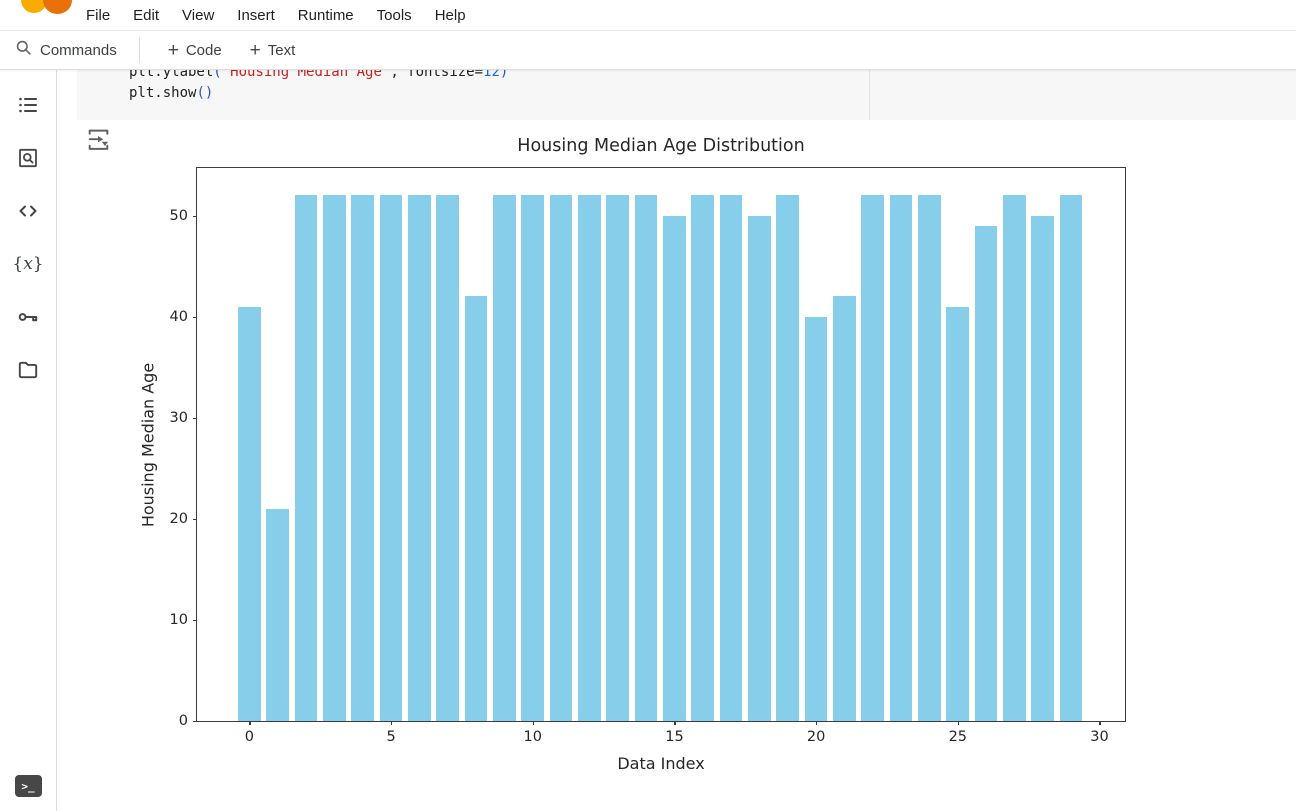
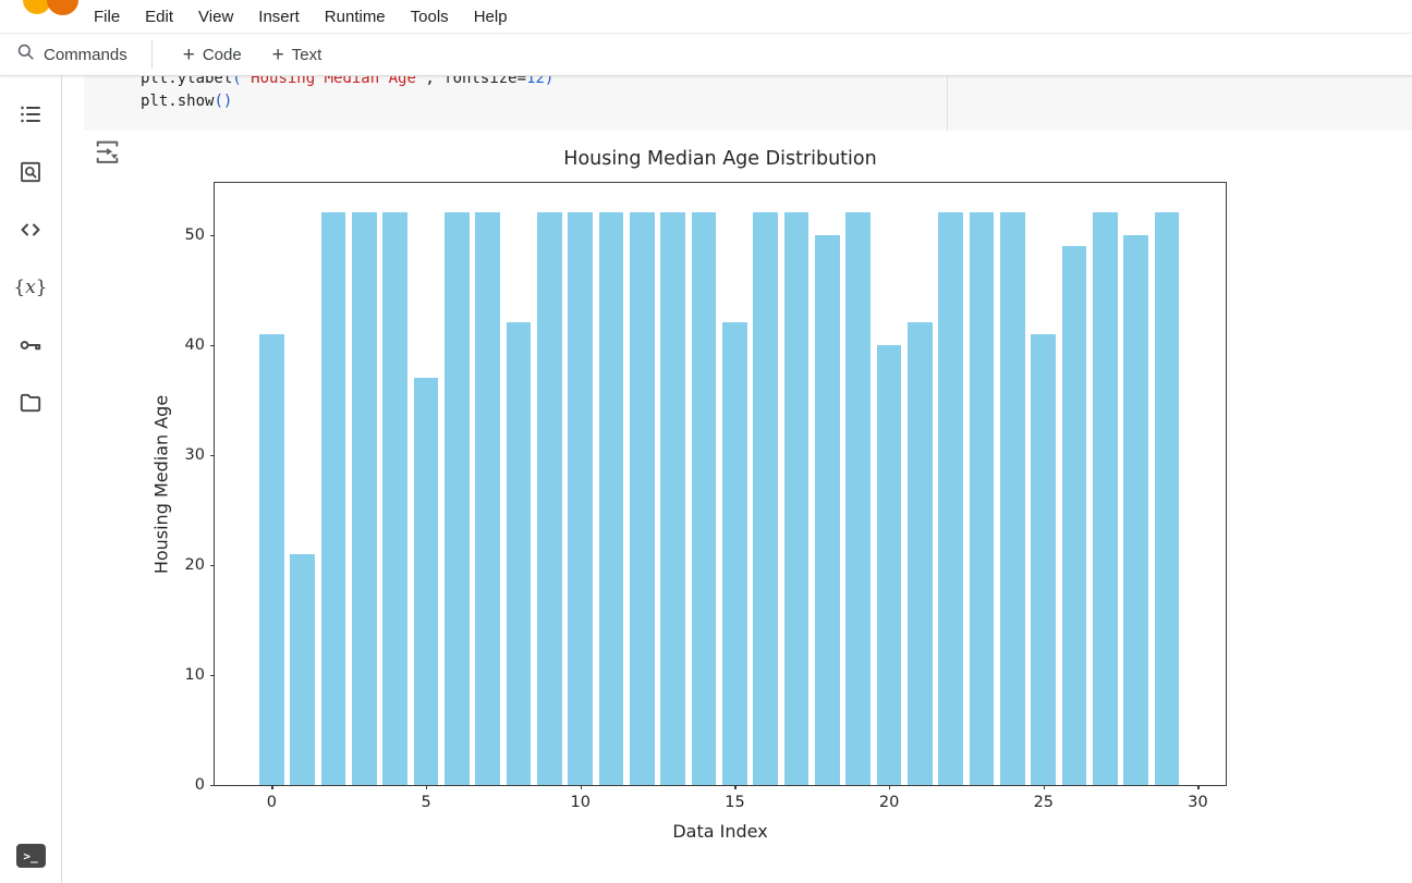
5: 52 -> 37
15: 50 -> 42
